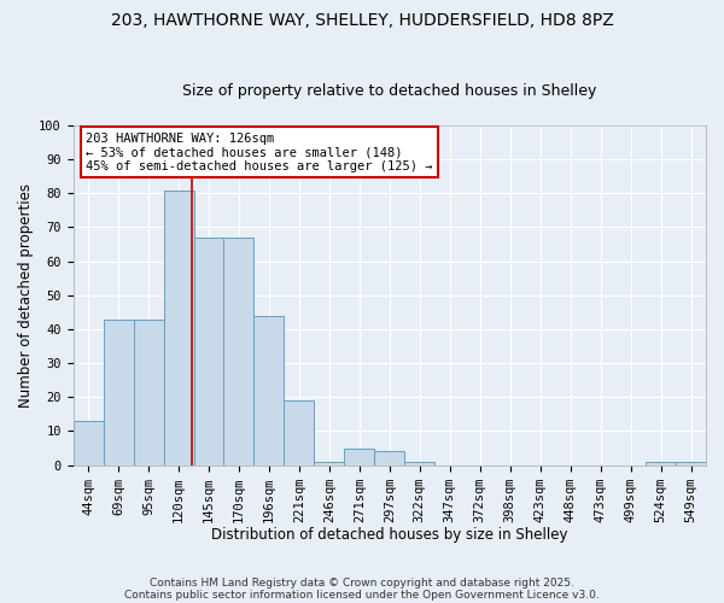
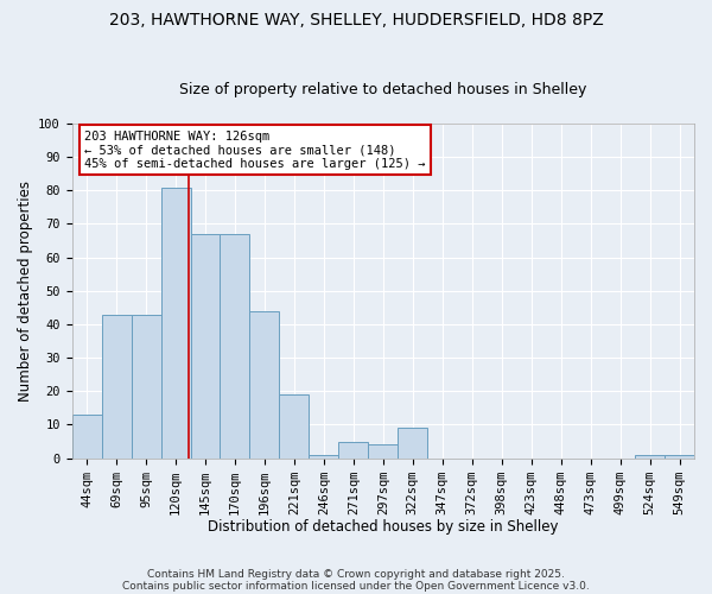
322sqm: 1 -> 9
